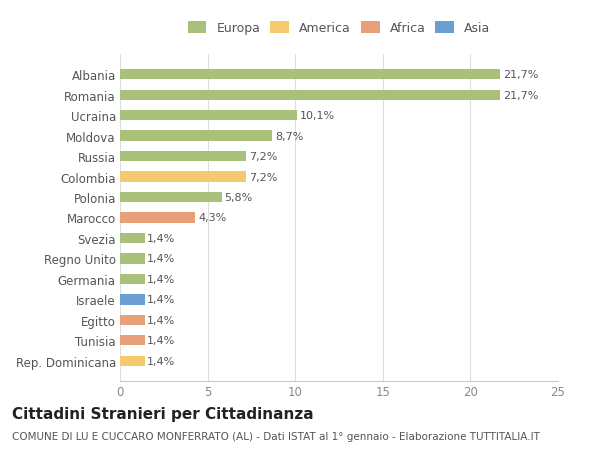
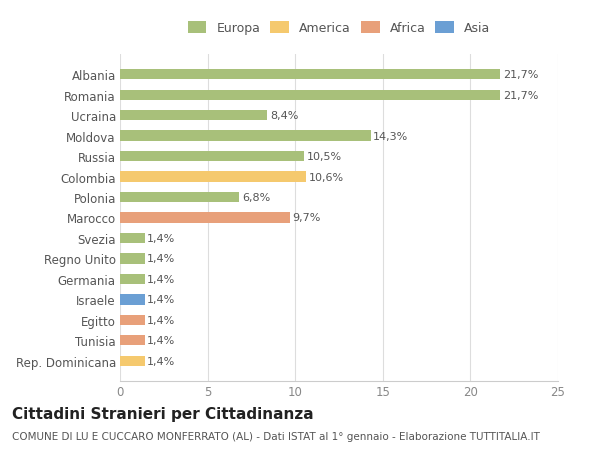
Ucraina: 10,1% -> 8,4%
Moldova: 8,7% -> 14,3%
Russia: 7,2% -> 10,5%
Colombia: 7,2% -> 10,6%
Polonia: 5,8% -> 6,8%
Marocco: 4,3% -> 9,7%
